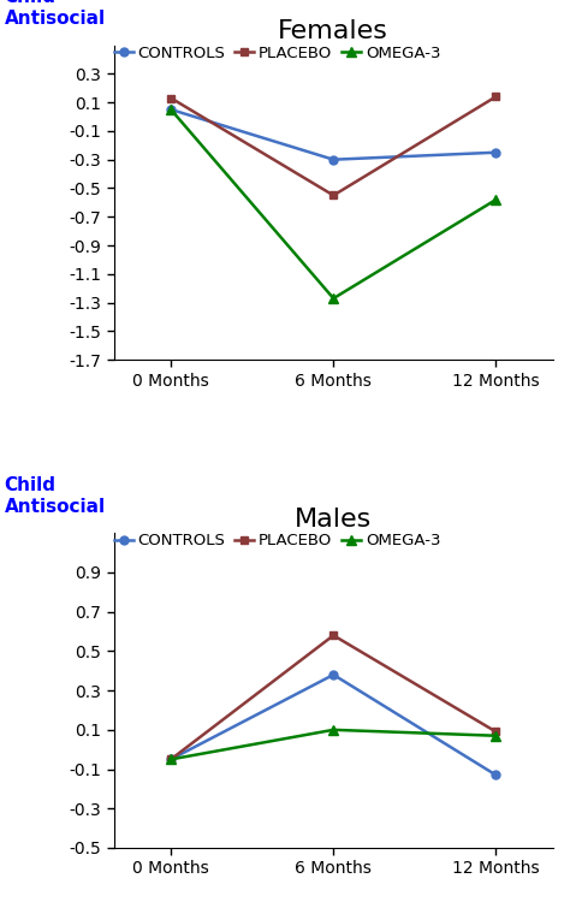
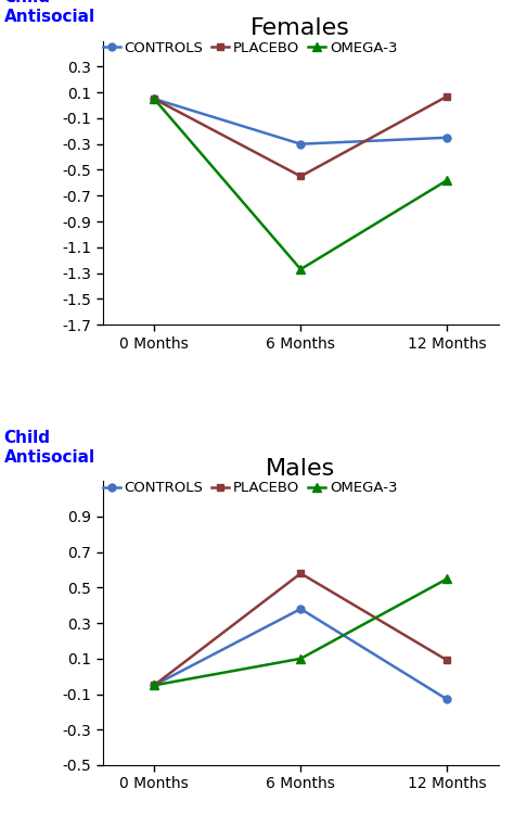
Females/PLACEBO/0 Months: 0.13 -> 0.05
Females/PLACEBO/12 Months: 0.14 -> 0.07
Males/OMEGA-3/12 Months: 0.07 -> 0.55
